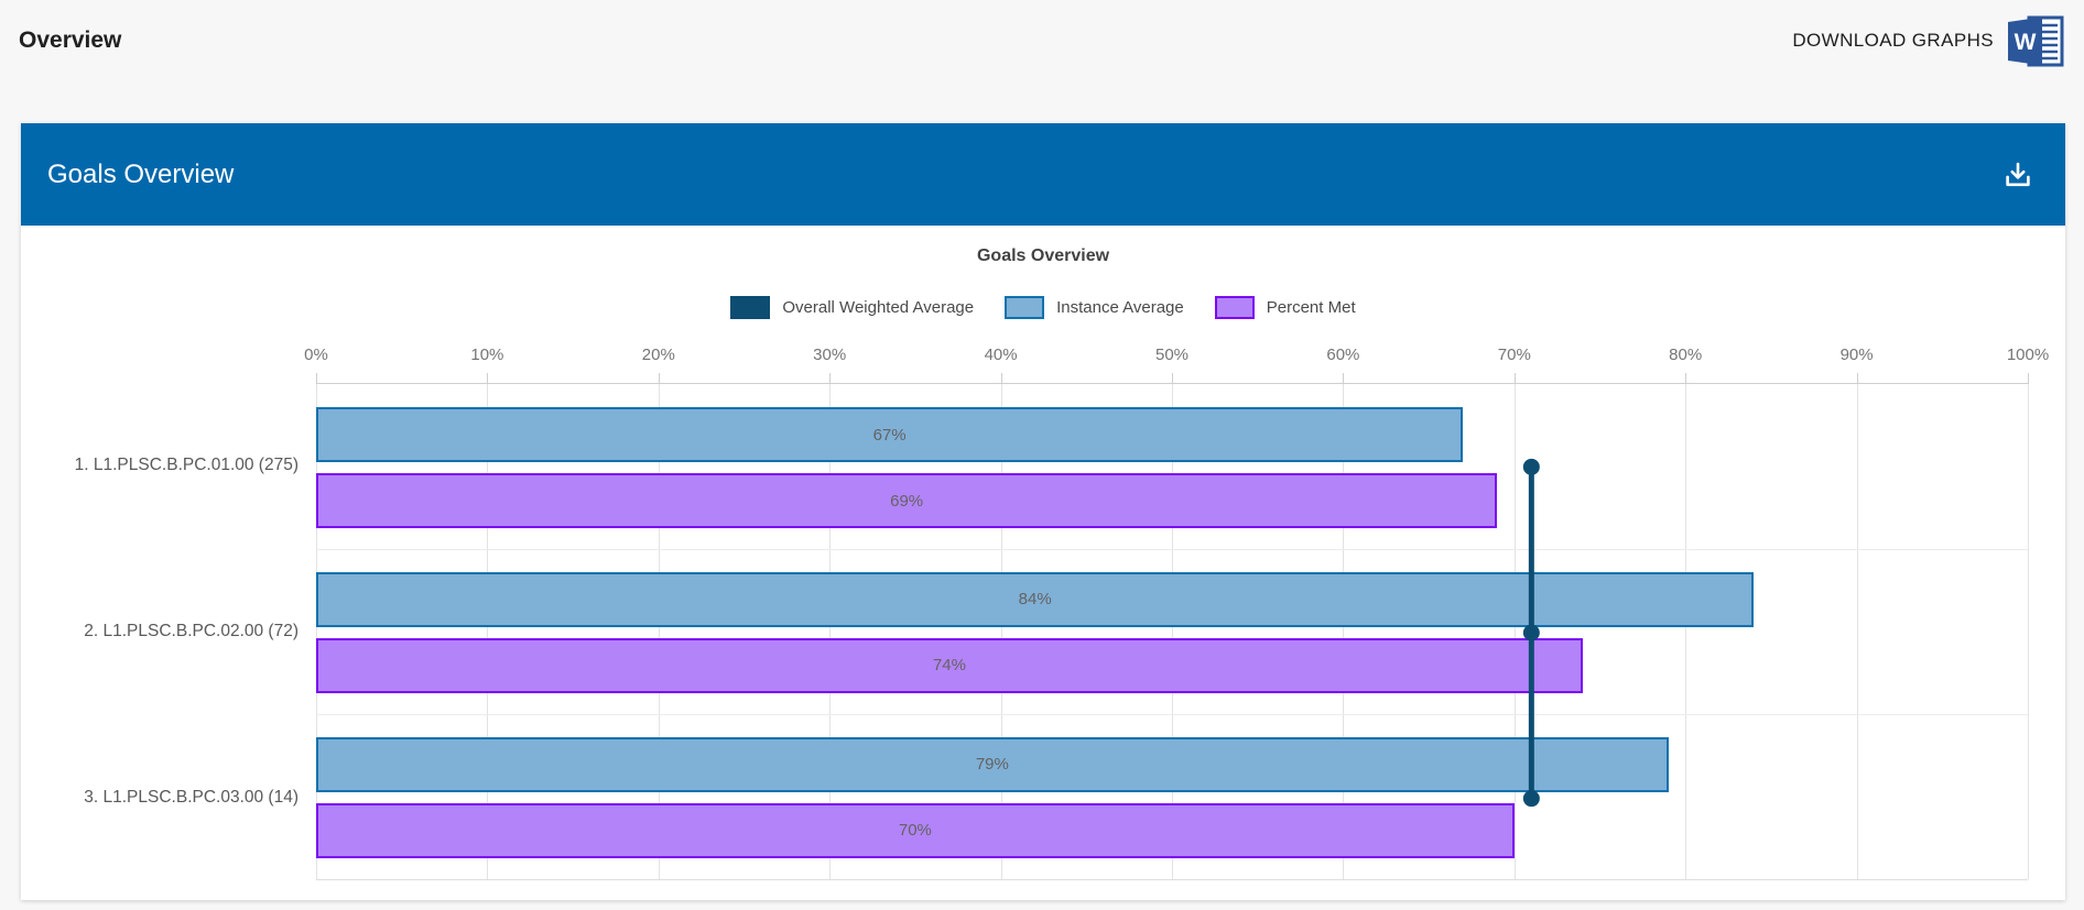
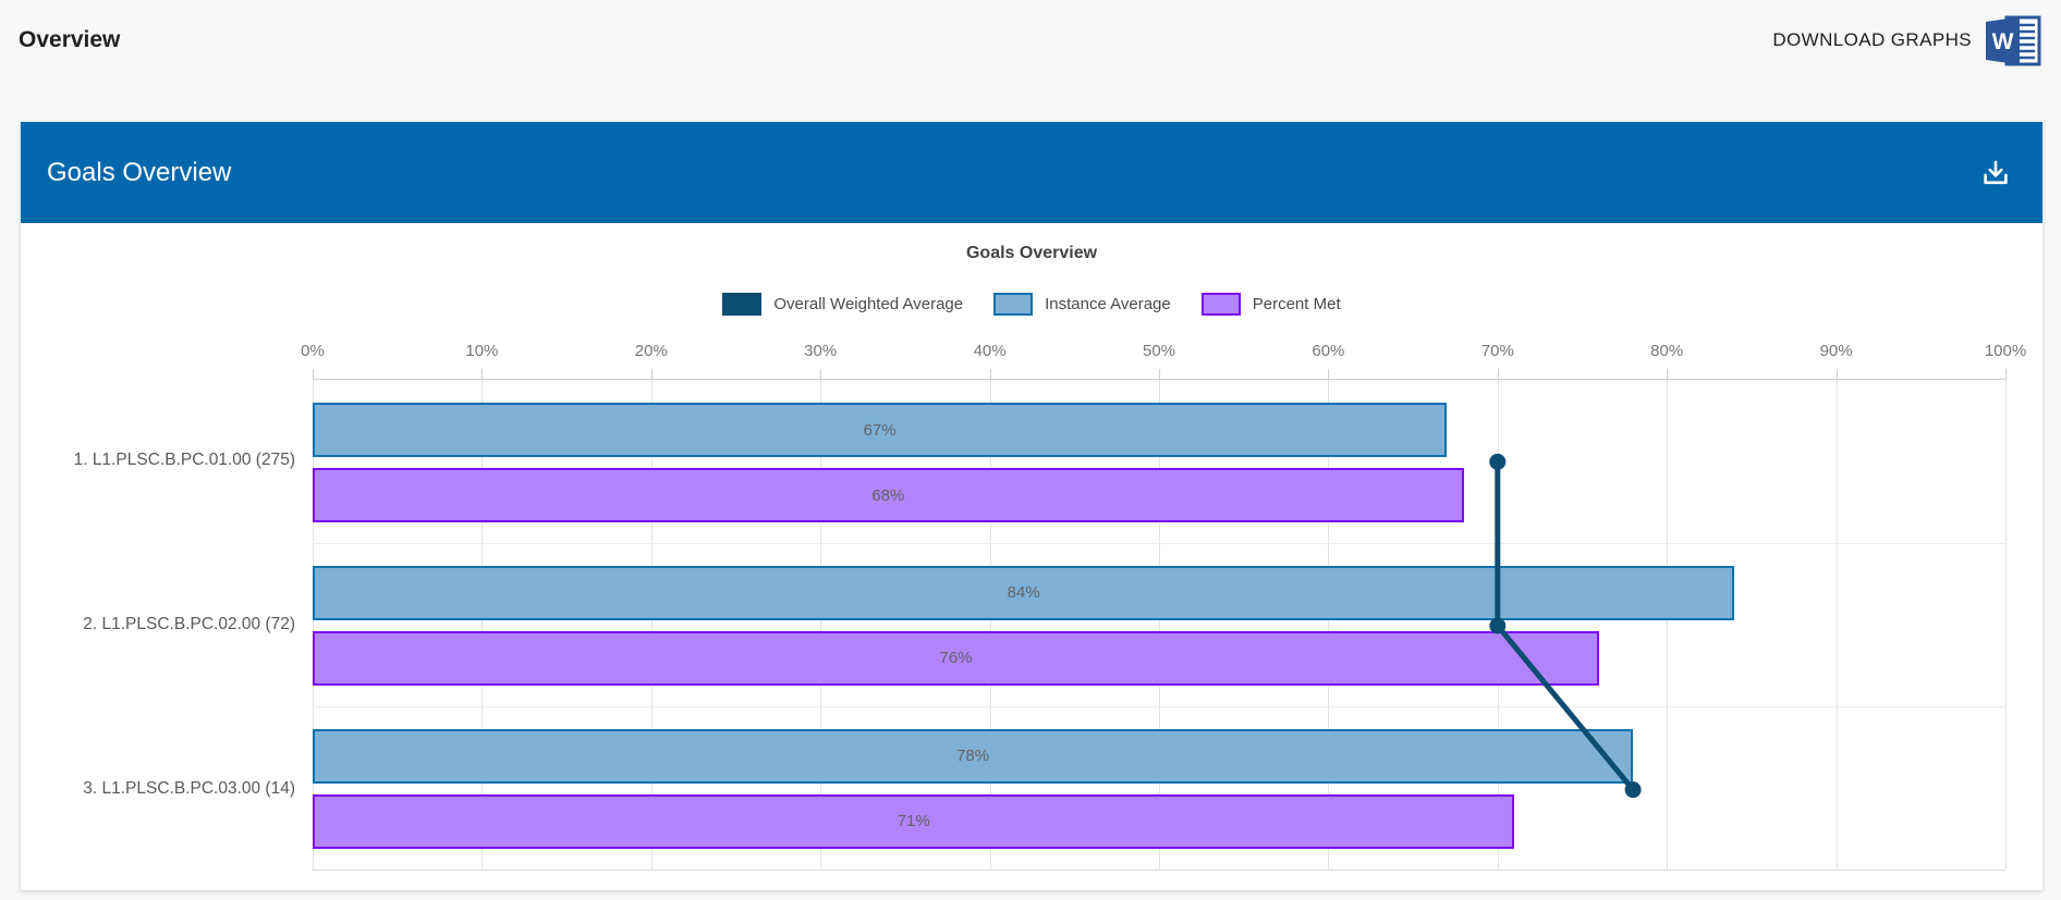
Overall Weighted Average/1. L1.PLSC.B.PC.01.00 (275): 71% -> 70%
Percent Met/1. L1.PLSC.B.PC.01.00 (275): 69% -> 68%
Overall Weighted Average/2. L1.PLSC.B.PC.02.00 (72): 71% -> 70%
Percent Met/2. L1.PLSC.B.PC.02.00 (72): 74% -> 76%
Overall Weighted Average/3. L1.PLSC.B.PC.03.00 (14): 71% -> 78%
Instance Average/3. L1.PLSC.B.PC.03.00 (14): 79% -> 78%
Percent Met/3. L1.PLSC.B.PC.03.00 (14): 70% -> 71%
